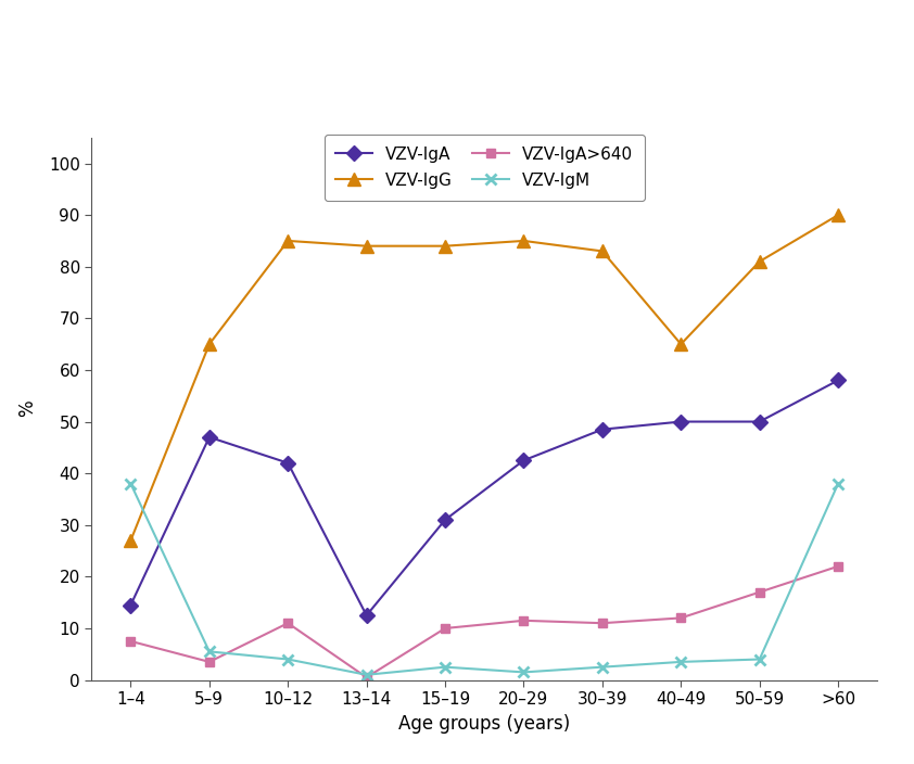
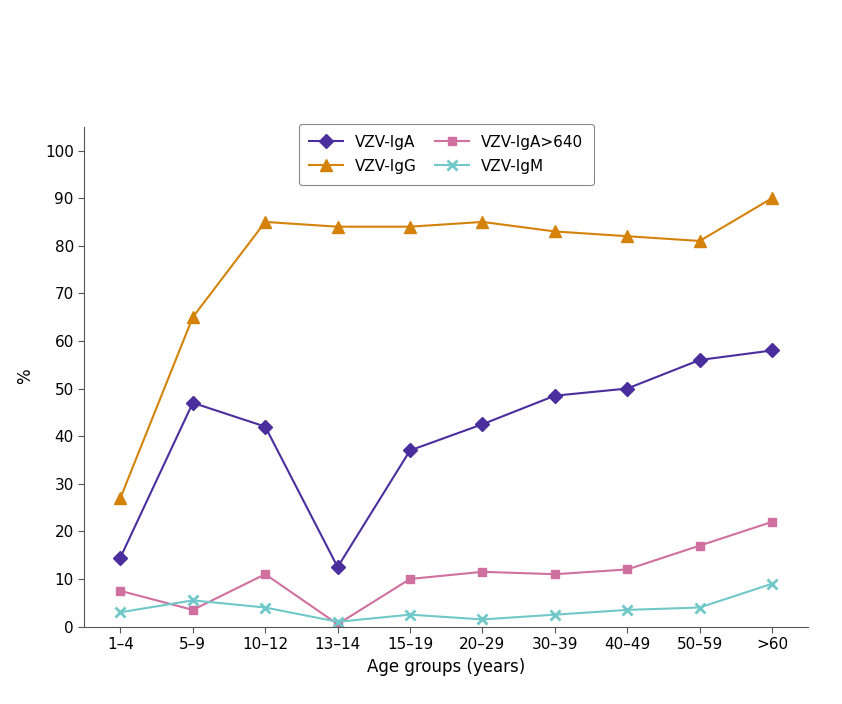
VZV-IgM/1–4: 38.0 -> 3.0
VZV-IgA/15–19: 31.0 -> 37.0
VZV-IgG/40–49: 65 -> 82
VZV-IgA/50–59: 50.0 -> 56.0
VZV-IgM/>60: 38.0 -> 9.0
